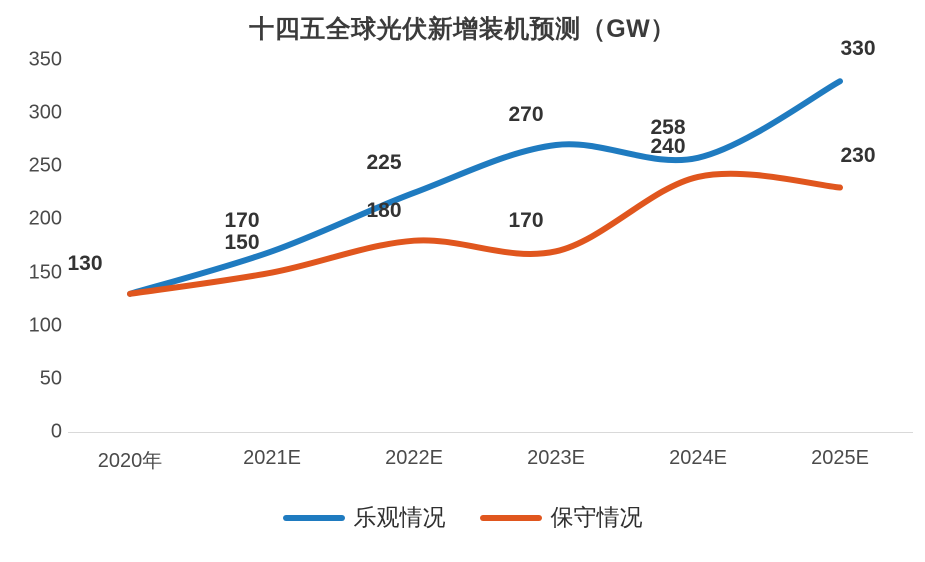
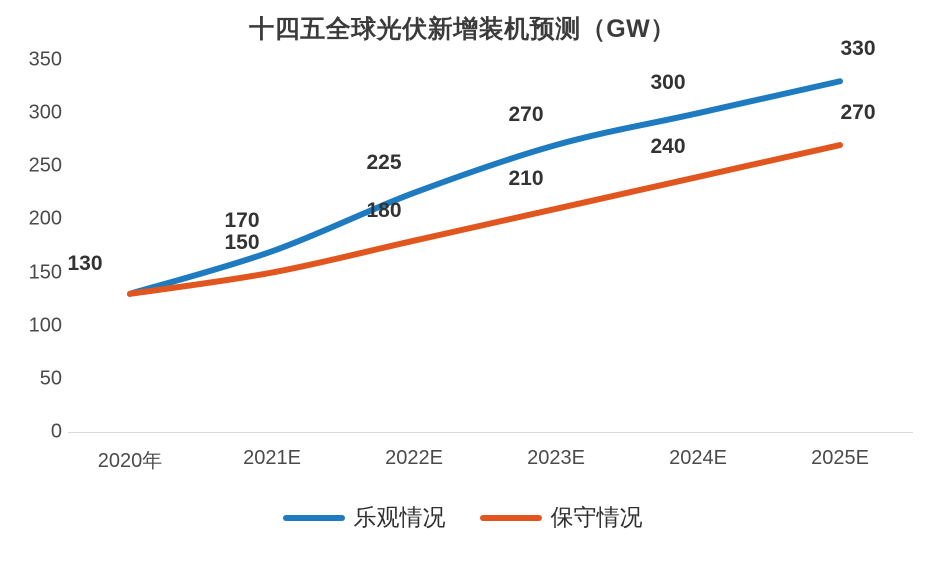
保守情况/2023E: 170 -> 210
乐观情况/2024E: 258 -> 300
保守情况/2025E: 230 -> 270
